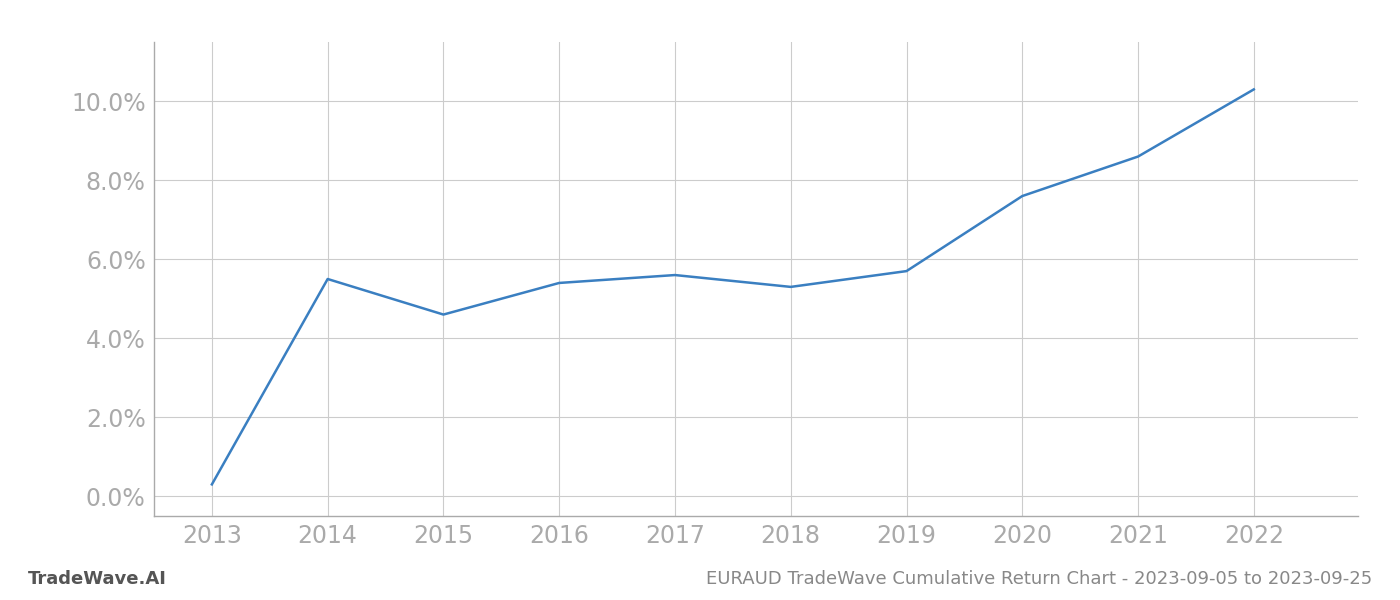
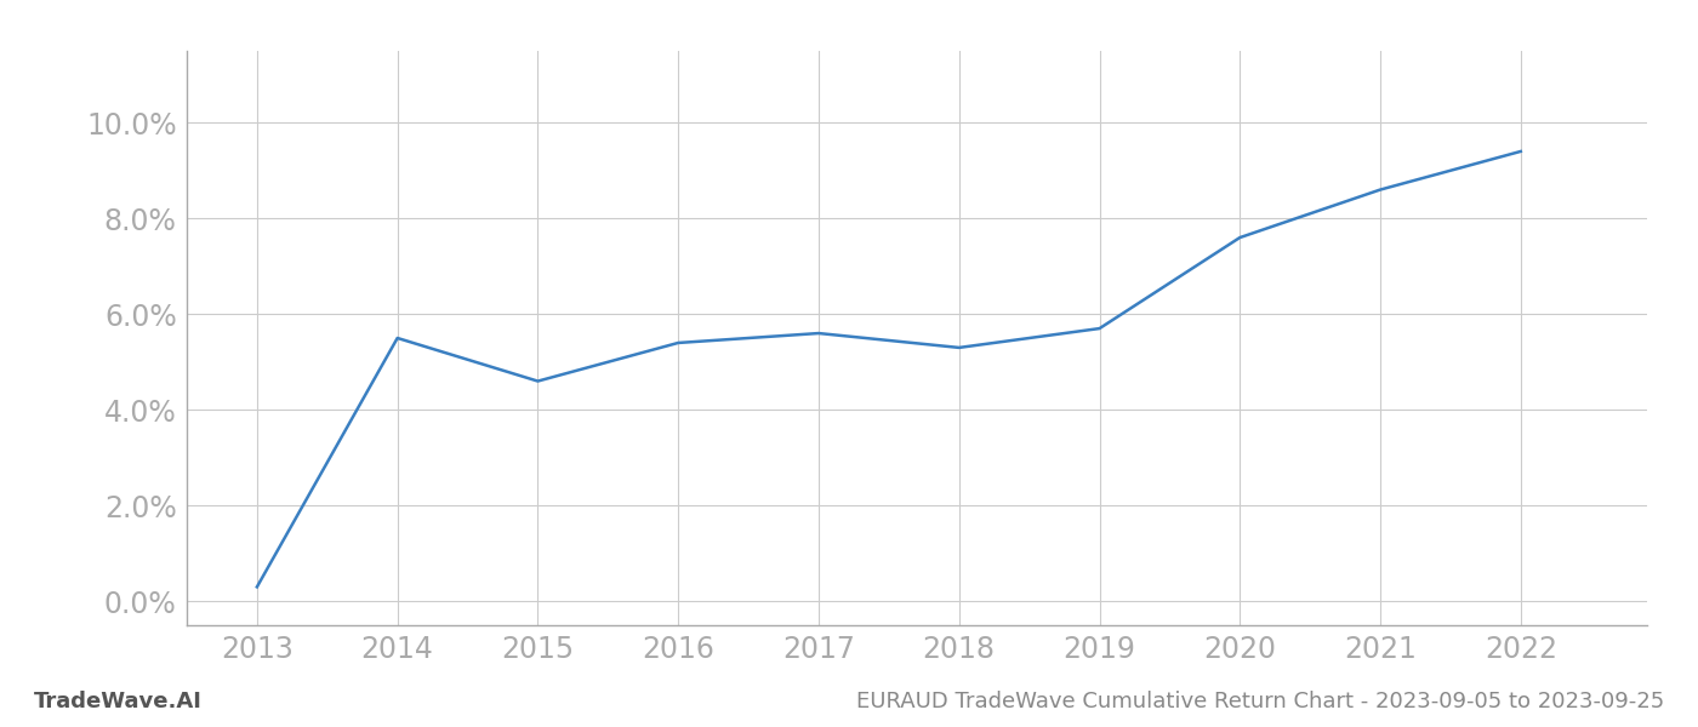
2022: 10.3% -> 9.4%
